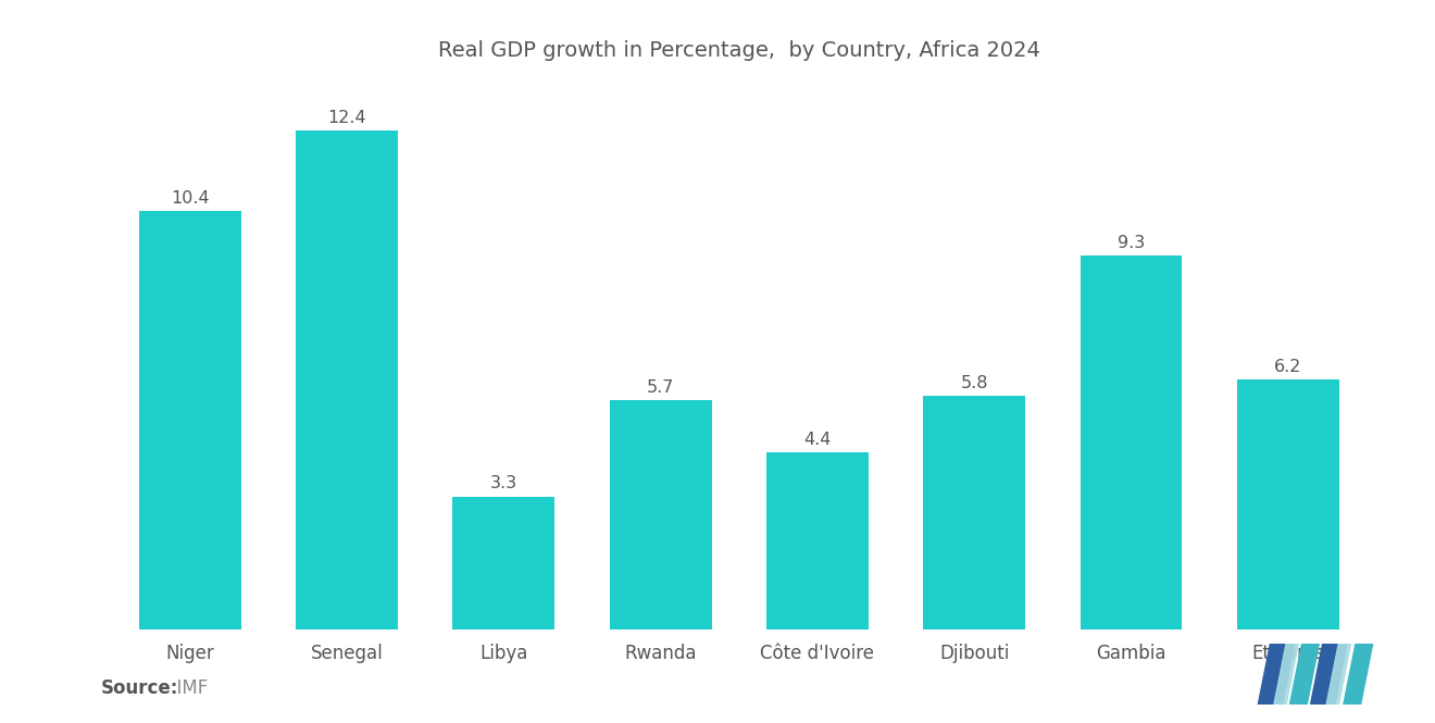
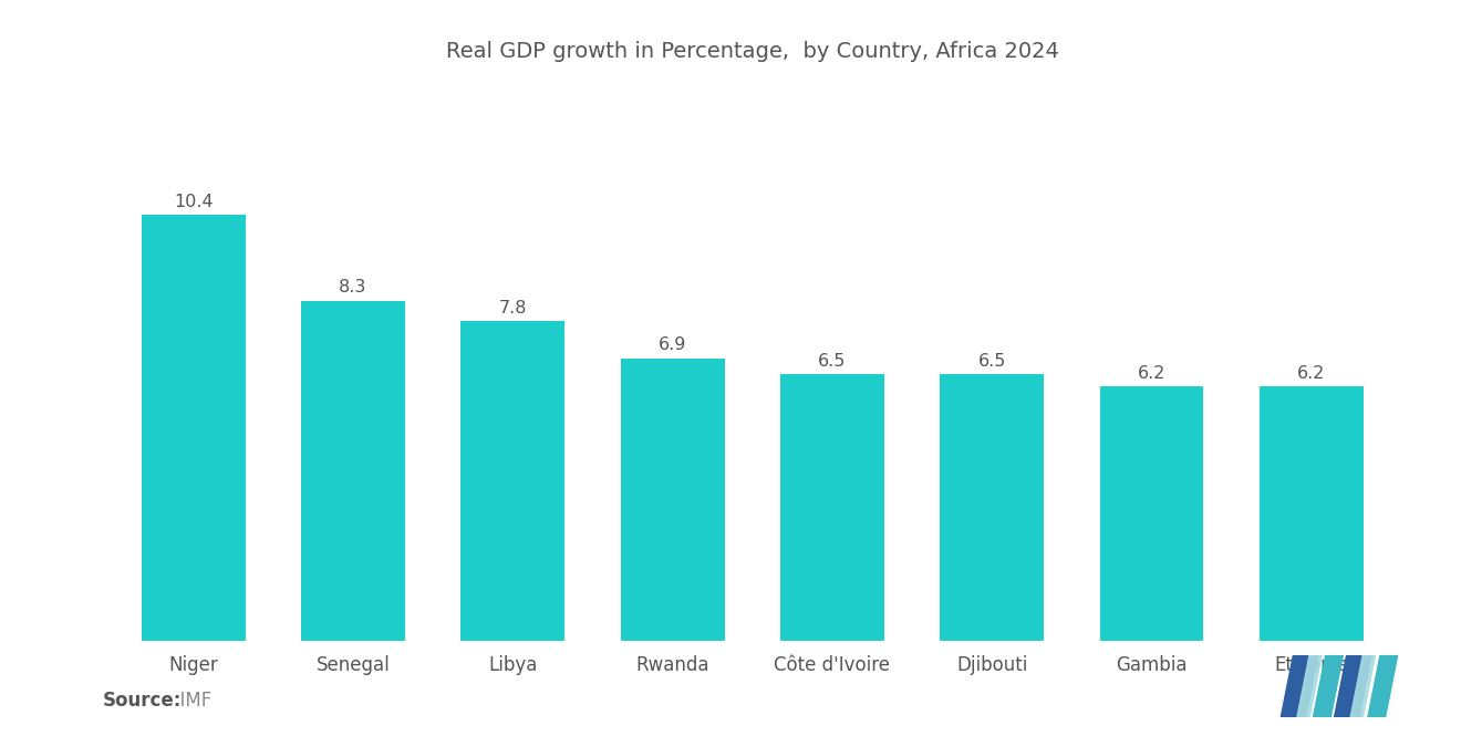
Senegal: 12.4 -> 8.3
Libya: 3.3 -> 7.8
Rwanda: 5.7 -> 6.9
Côte d'Ivoire: 4.4 -> 6.5
Djibouti: 5.8 -> 6.5
Gambia: 9.3 -> 6.2
